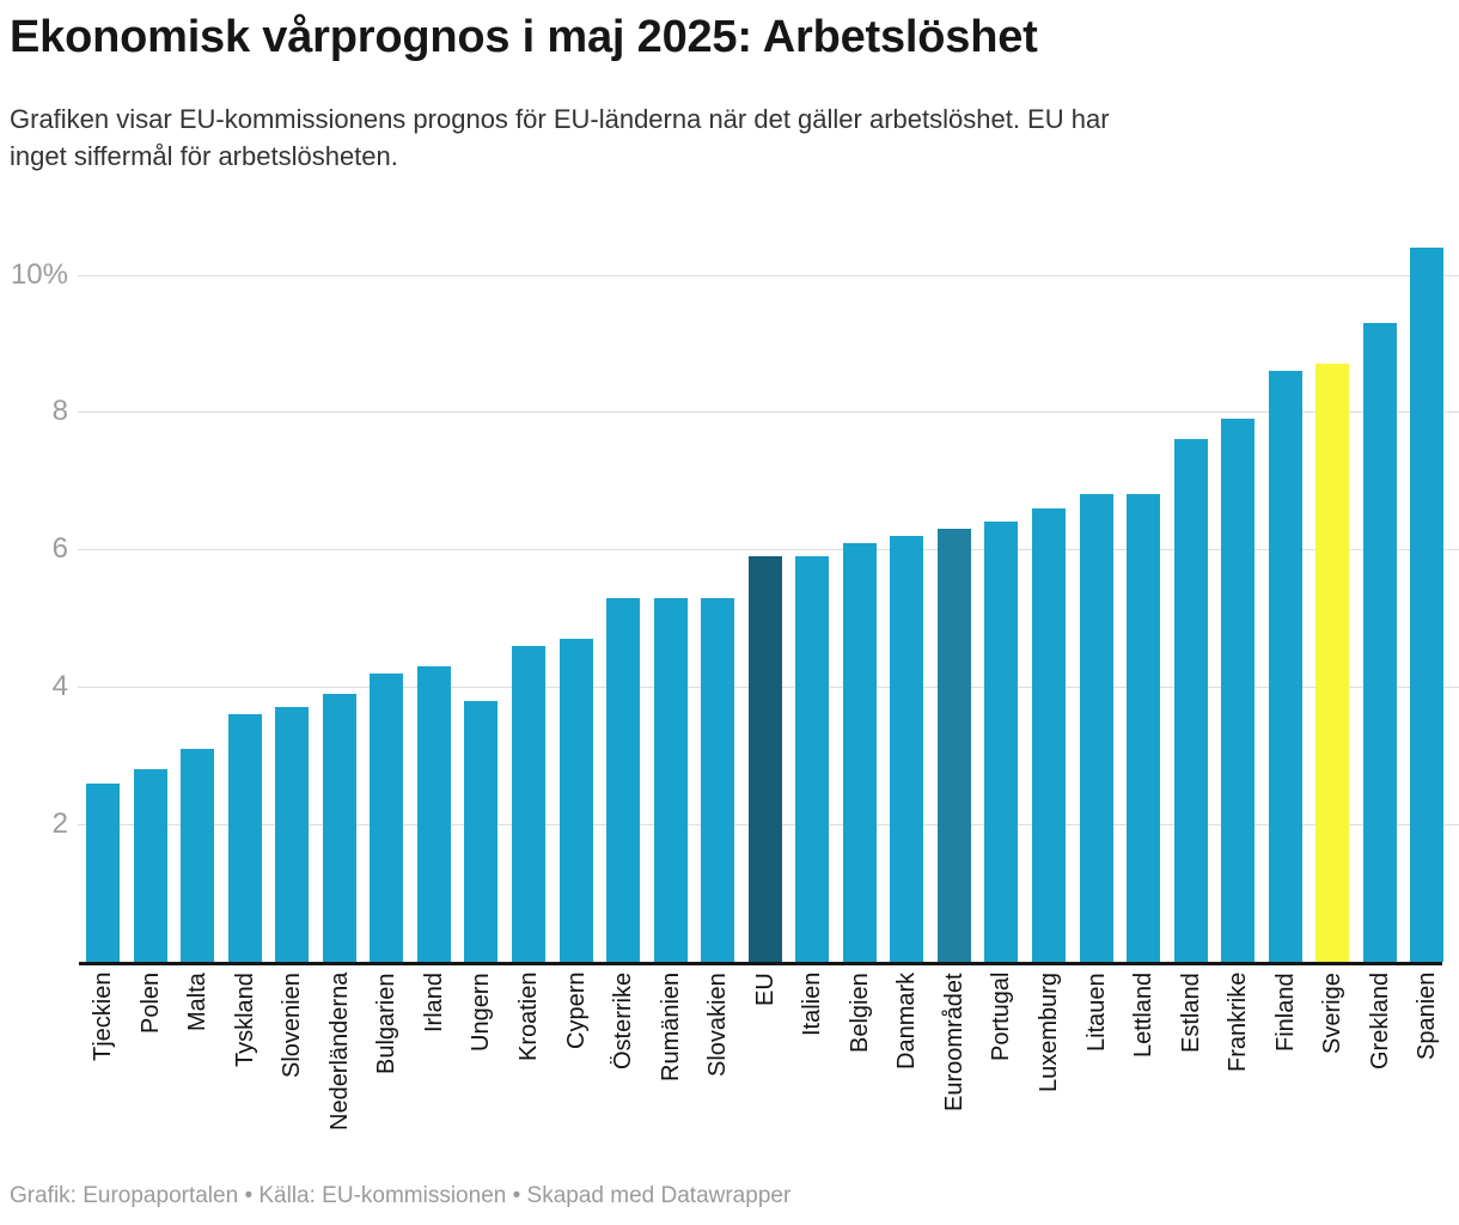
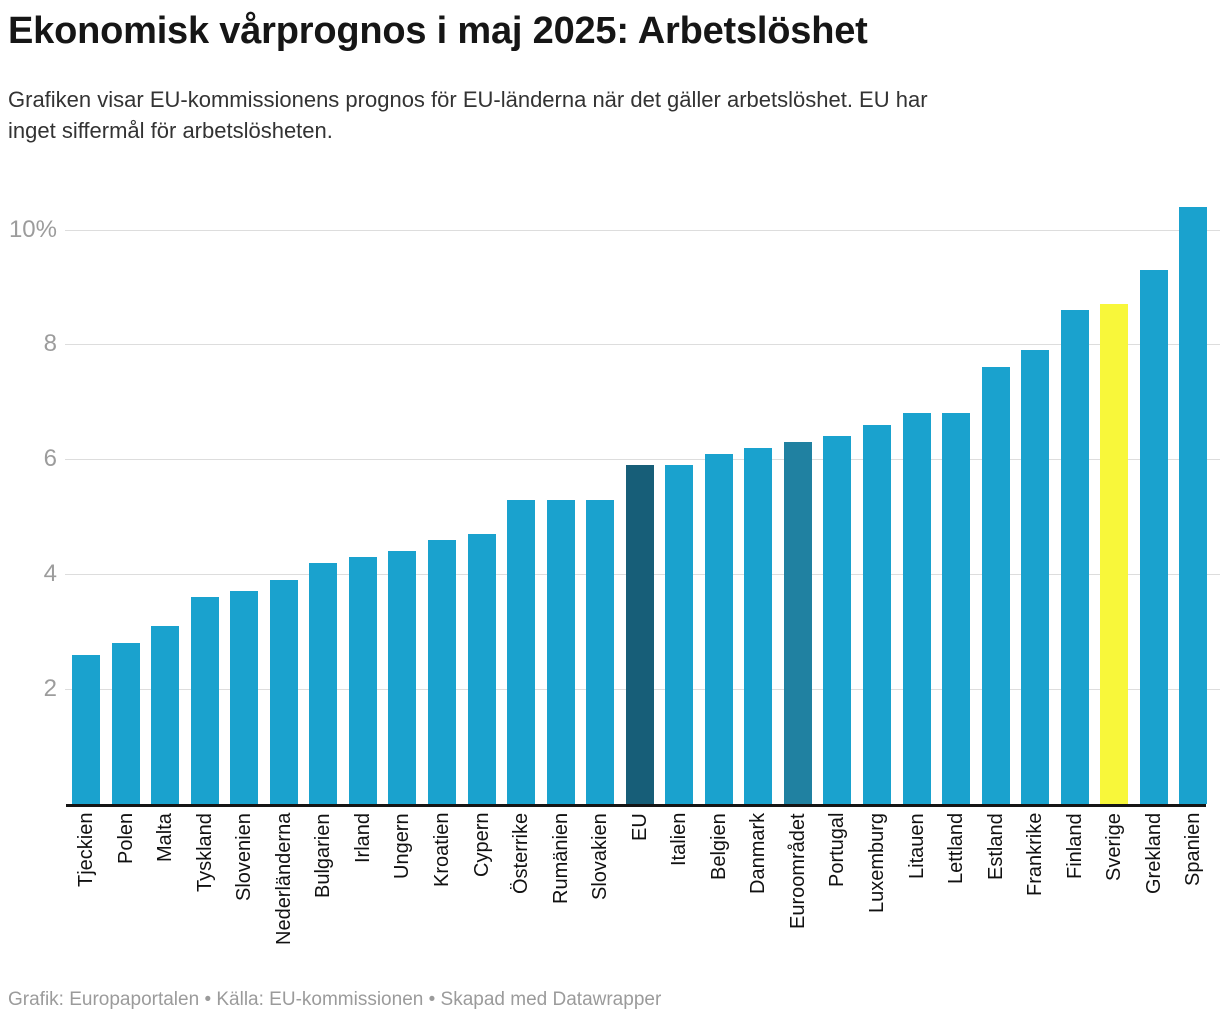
Ungern: 3.8% -> 4.4%
